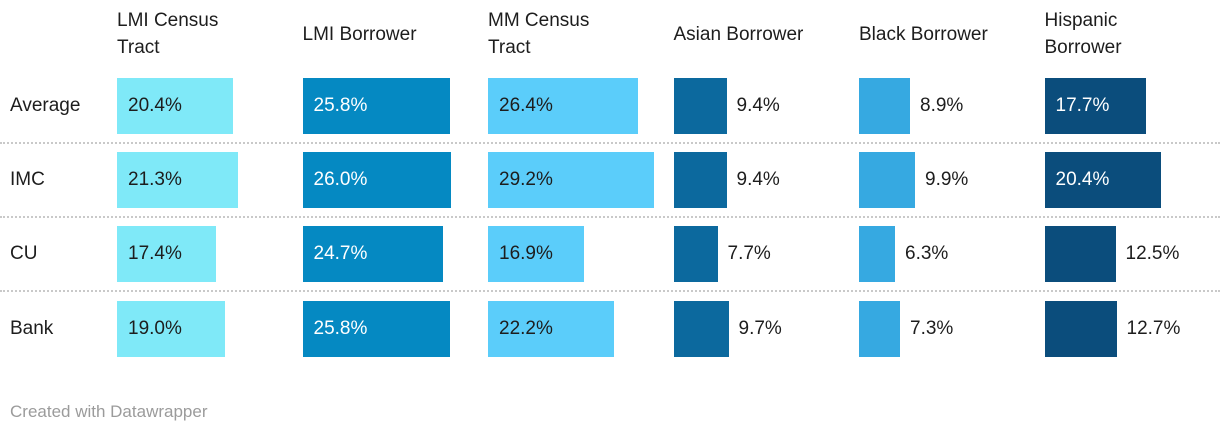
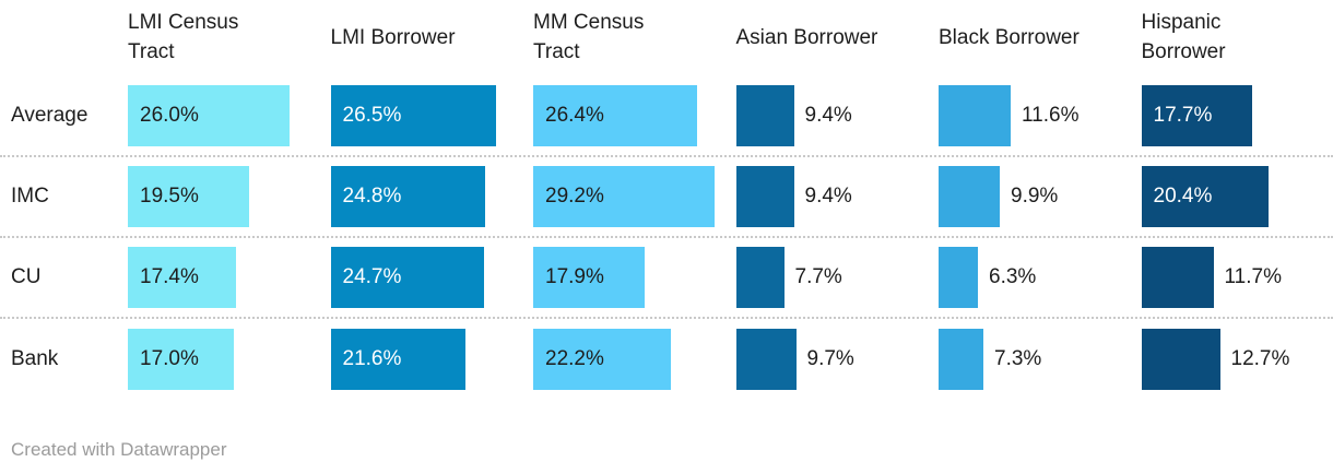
LMI Census Tract/Average: 20.4% -> 26.0%
LMI Borrower/Average: 25.8% -> 26.5%
Black Borrower/Average: 8.9% -> 11.6%
LMI Census Tract/IMC: 21.3% -> 19.5%
LMI Borrower/IMC: 26.0% -> 24.8%
MM Census Tract/CU: 16.9% -> 17.9%
Hispanic Borrower/CU: 12.5% -> 11.7%
LMI Census Tract/Bank: 19.0% -> 17.0%
LMI Borrower/Bank: 25.8% -> 21.6%
